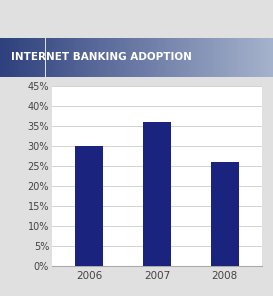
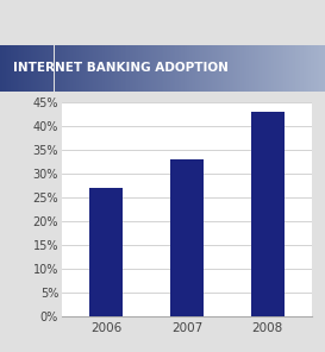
2006: 30% -> 27%
2007: 36% -> 33%
2008: 26% -> 43%
